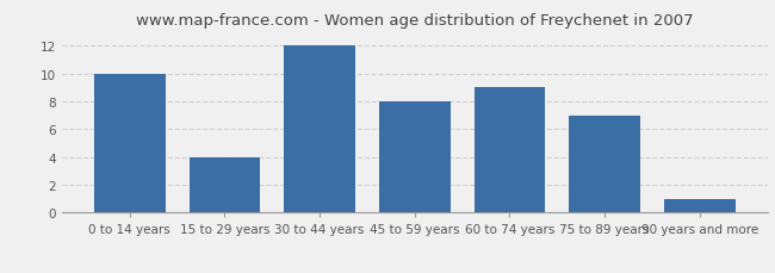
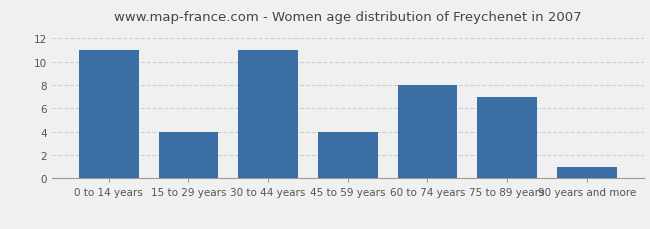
0 to 14 years: 10 -> 11
30 to 44 years: 12 -> 11
45 to 59 years: 8 -> 4
60 to 74 years: 9 -> 8
